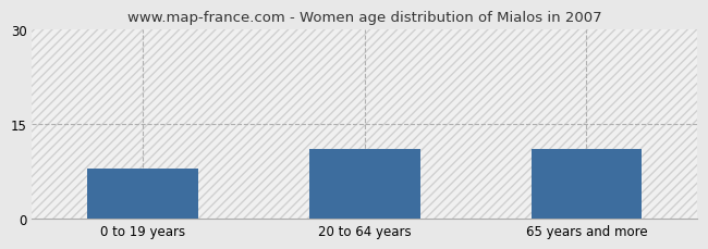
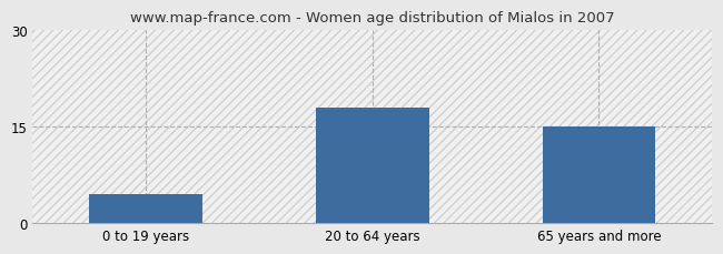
0 to 19 years: 8.0 -> 4.5
20 to 64 years: 11.0 -> 18.0
65 years and more: 11.0 -> 15.0
